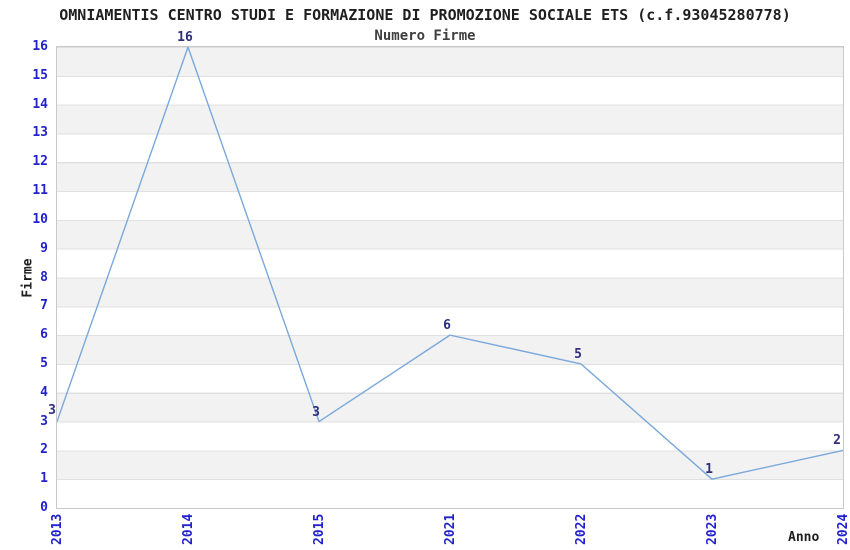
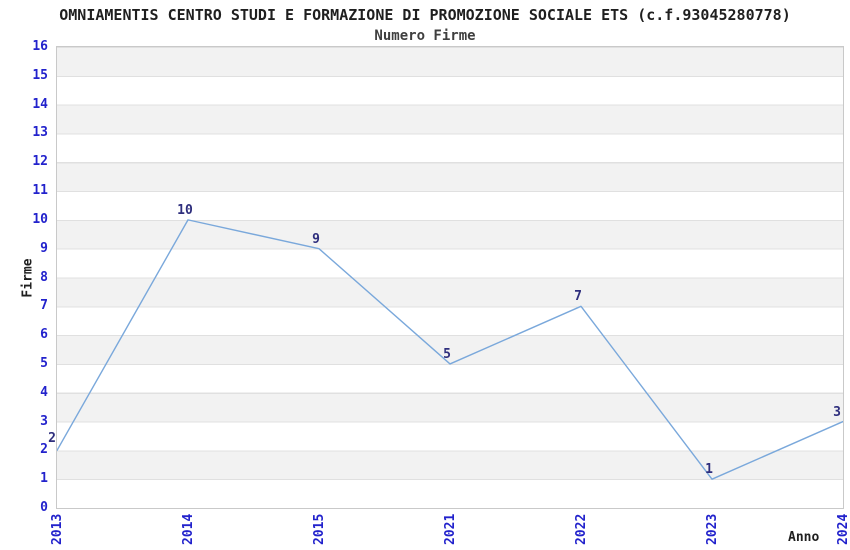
2013: 3 -> 2
2014: 16 -> 10
2015: 3 -> 9
2021: 6 -> 5
2022: 5 -> 7
2024: 2 -> 3
